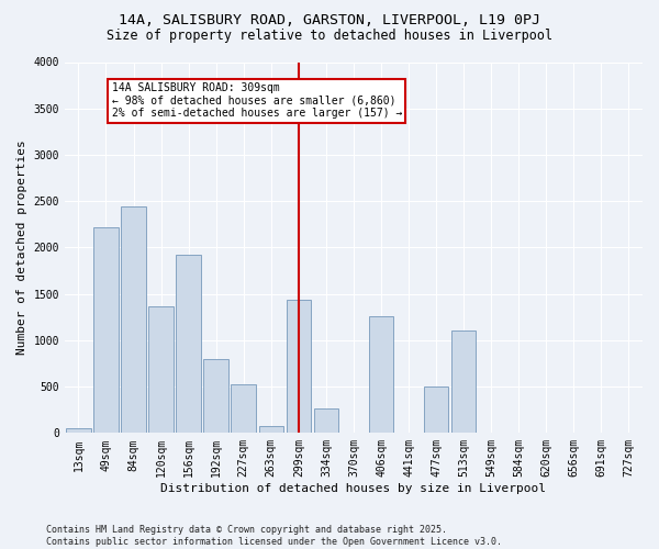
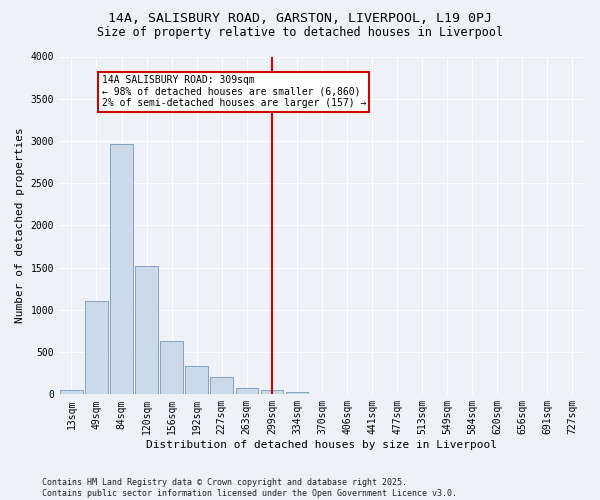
49sqm: 2220 -> 1100
84sqm: 2440 -> 2960
120sqm: 1360 -> 1520
156sqm: 1920 -> 630
192sqm: 800 -> 340
227sqm: 520 -> 210
299sqm: 1440 -> 60
334sqm: 260 -> 20
406sqm: 1260 -> 0
477sqm: 500 -> 0
513sqm: 1100 -> 0
